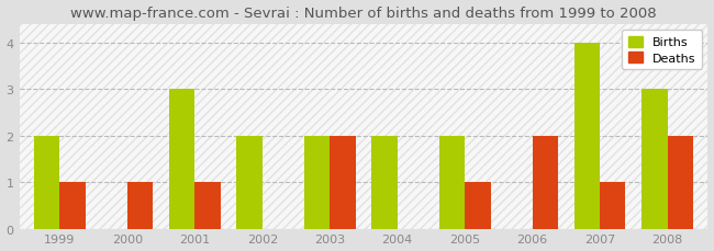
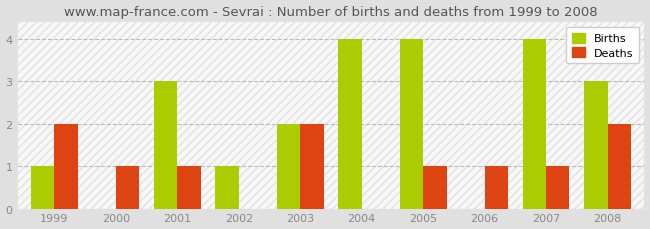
Births/1999: 2 -> 1
Deaths/1999: 1 -> 2
Births/2002: 2 -> 1
Births/2004: 2 -> 4
Births/2005: 2 -> 4
Deaths/2006: 2 -> 1
